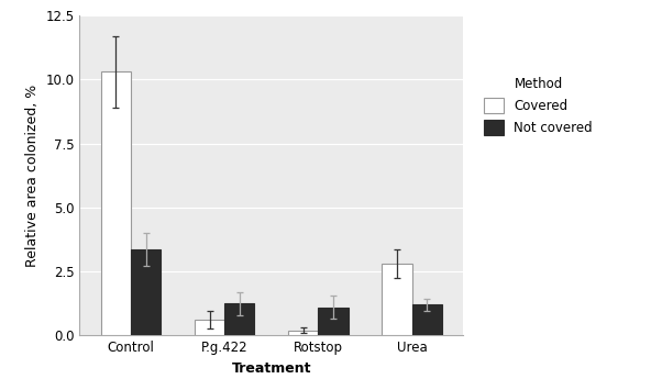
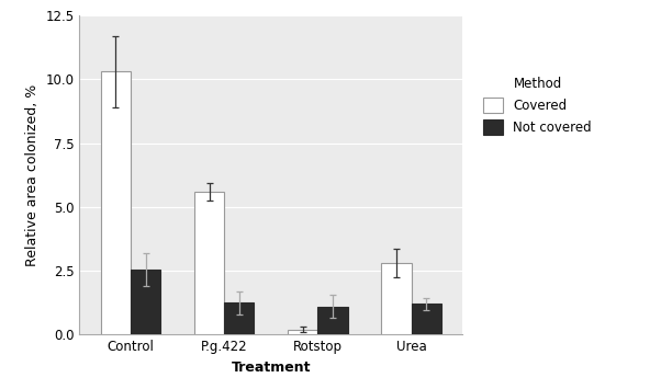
Not covered/Control: 3.35 -> 2.55
Covered/P.g.422: 0.6 -> 5.6
